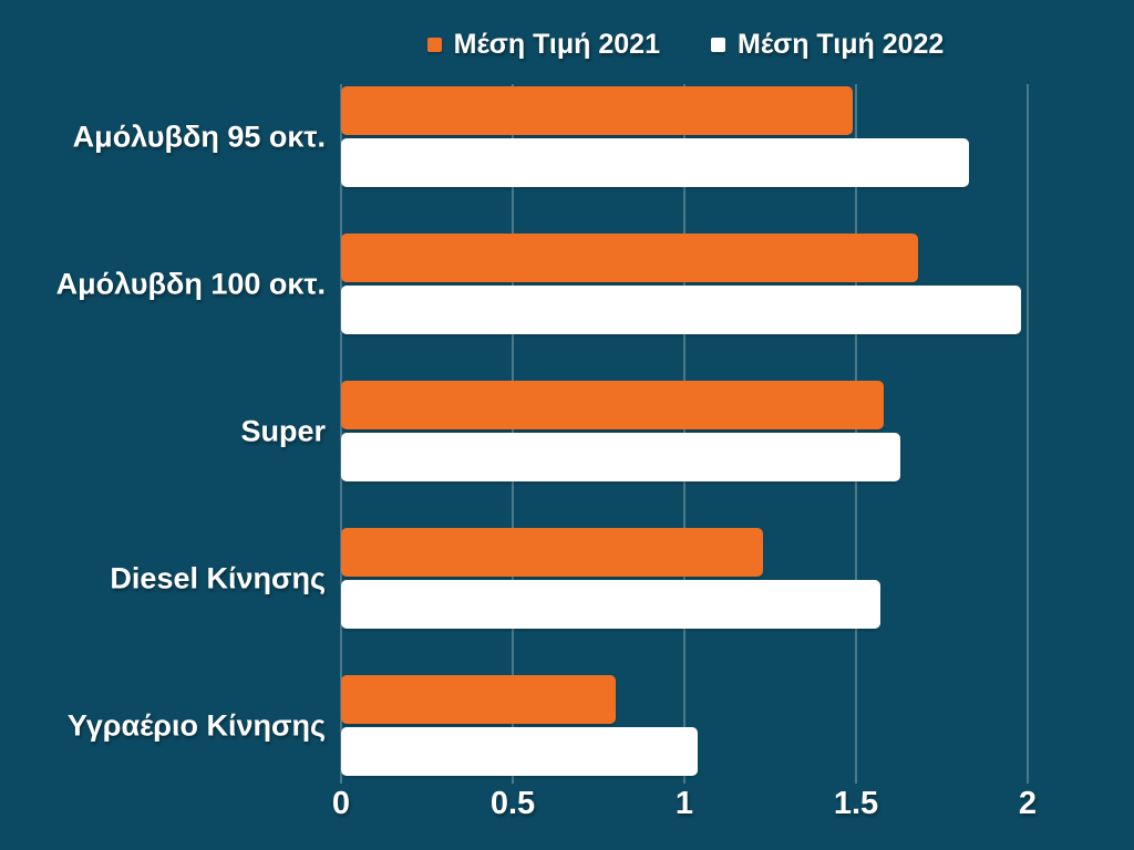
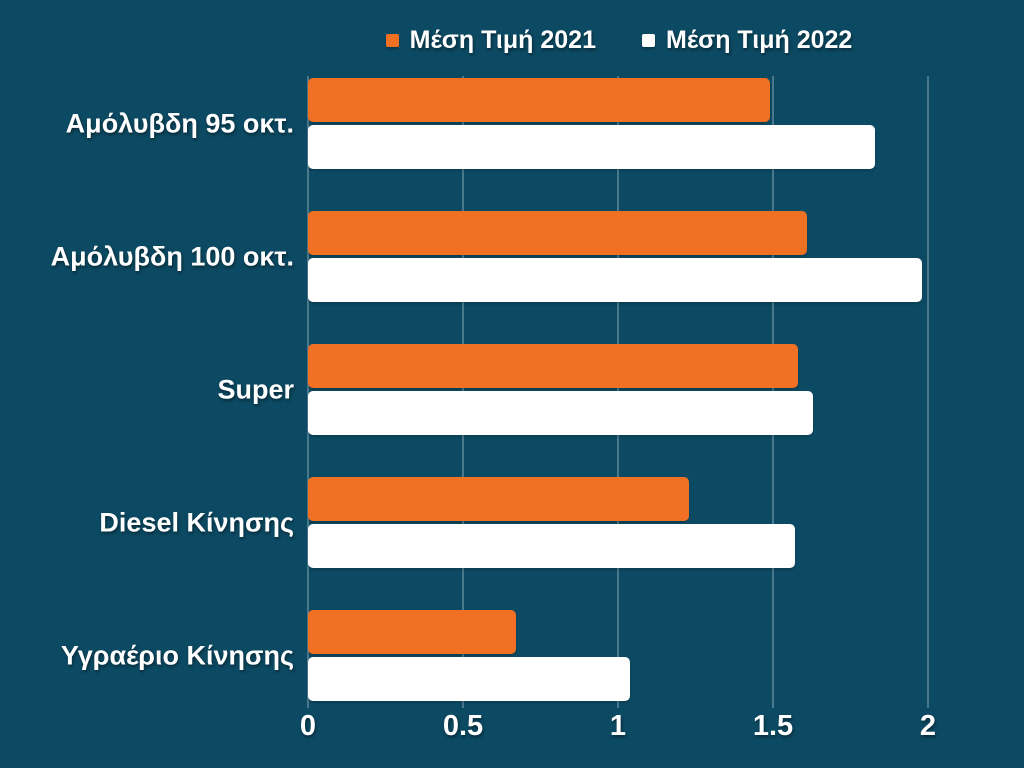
Μέση Τιμή 2021/Αμόλυβδη 100 οκτ.: 1.68 -> 1.61
Μέση Τιμή 2021/Υγραέριο Κίνησης: 0.80 -> 0.67
